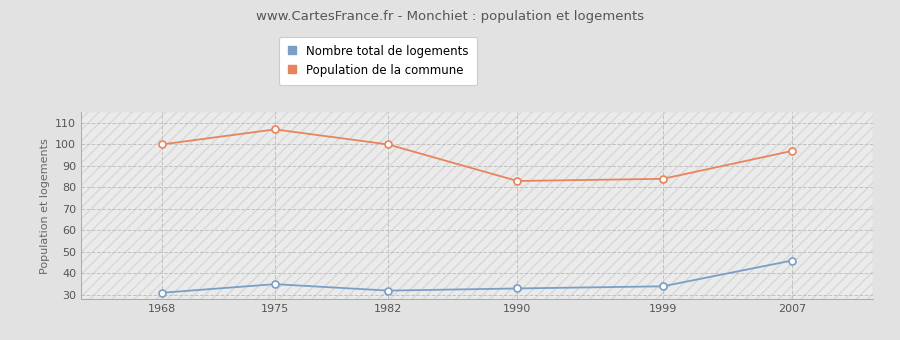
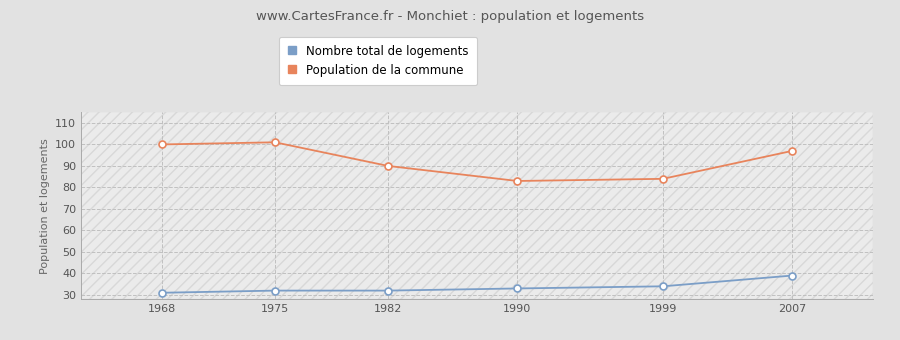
Nombre total de logements/1975: 35 -> 32
Population de la commune/1975: 107 -> 101
Population de la commune/1982: 100 -> 90
Nombre total de logements/2007: 46 -> 39
